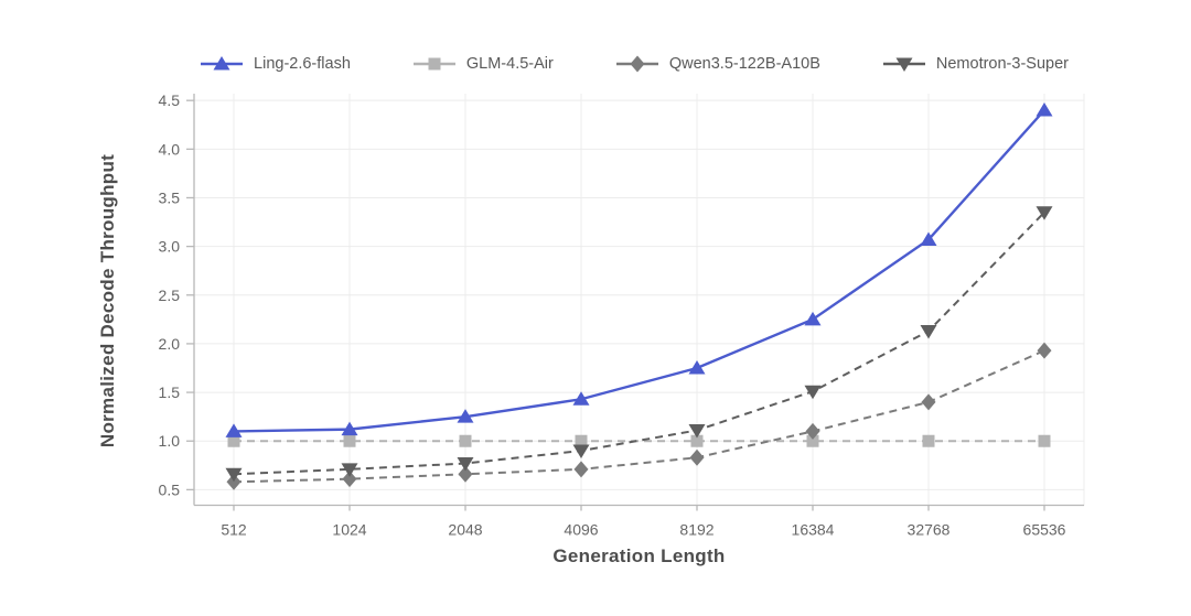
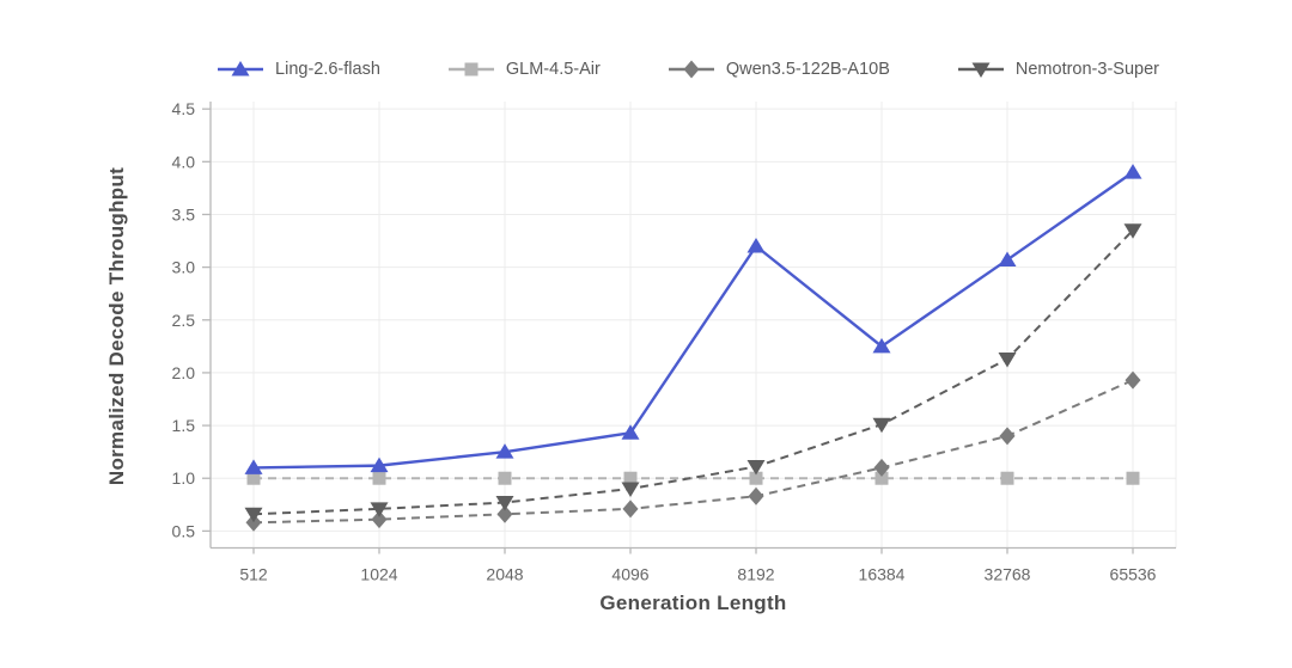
Ling-2.6-flash/8192: 1.8 -> 3.2
Ling-2.6-flash/65536: 4.4 -> 3.9
